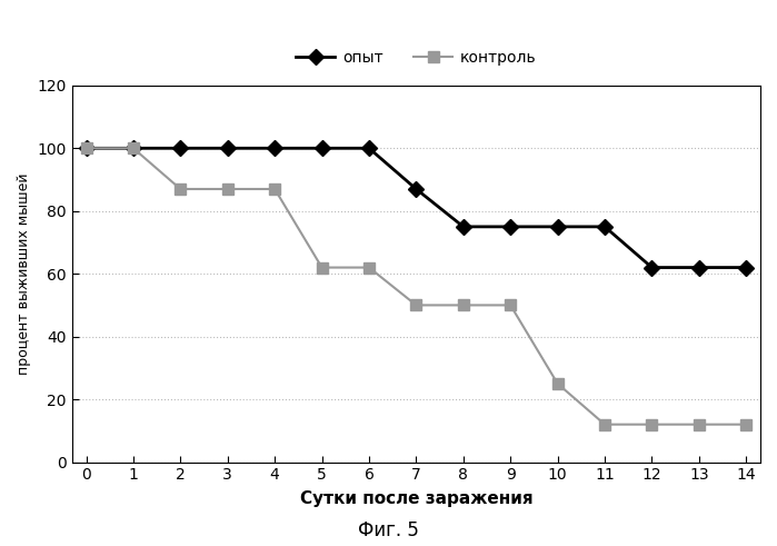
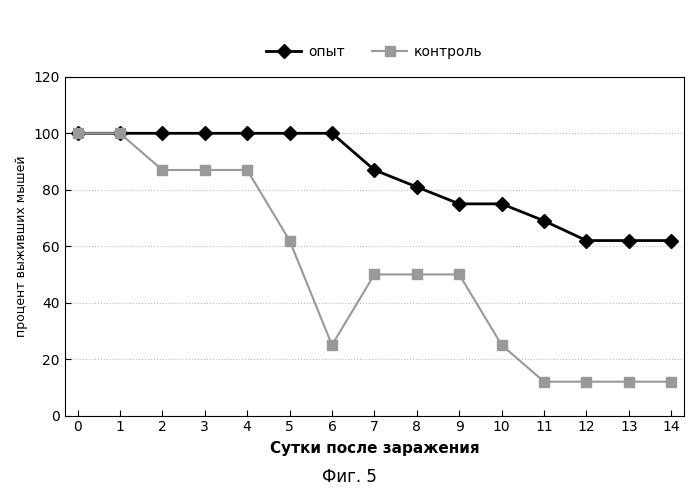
контроль/6: 62 -> 25
опыт/8: 75 -> 81
опыт/11: 75 -> 69
